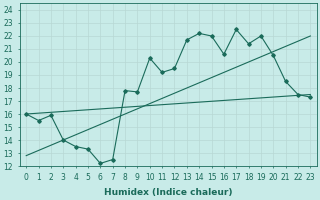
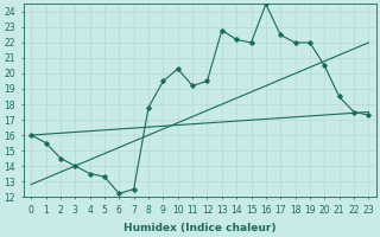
2: 15.9 -> 14.5
9: 17.7 -> 19.5
13: 21.7 -> 22.8
16: 20.6 -> 24.5
18: 21.4 -> 22.0
